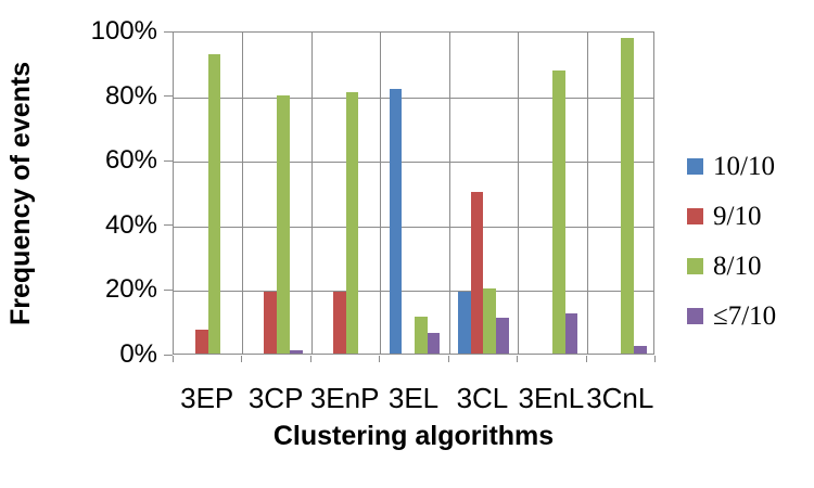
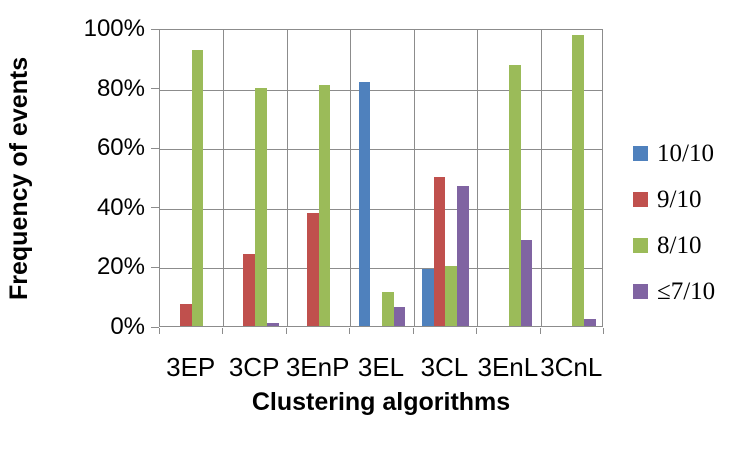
9/10/3CP: 19% -> 24%
9/10/3EnP: 19% -> 38%
≤7/10/3CL: 11% -> 47%
≤7/10/3EnL: 12% -> 29%
